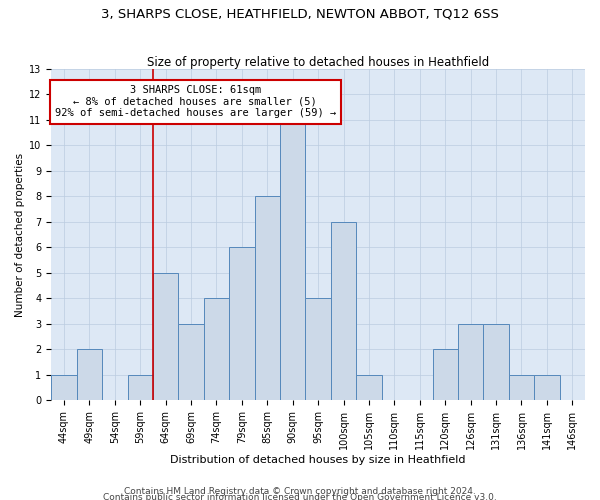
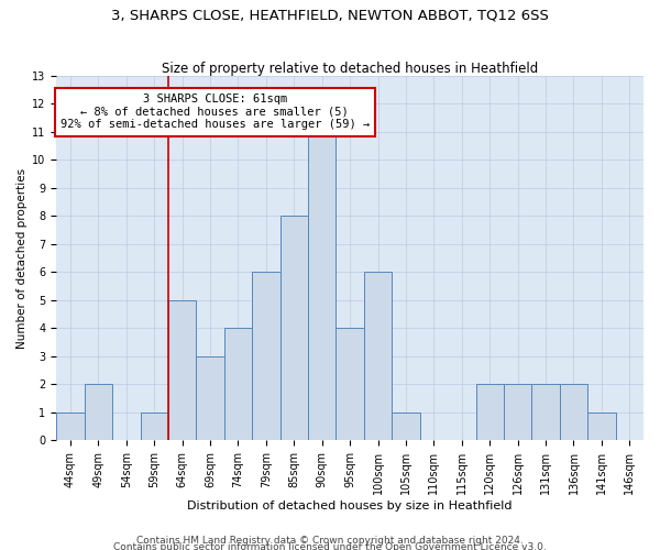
100sqm: 7 -> 6
126sqm: 3 -> 2
131sqm: 3 -> 2
136sqm: 1 -> 2
